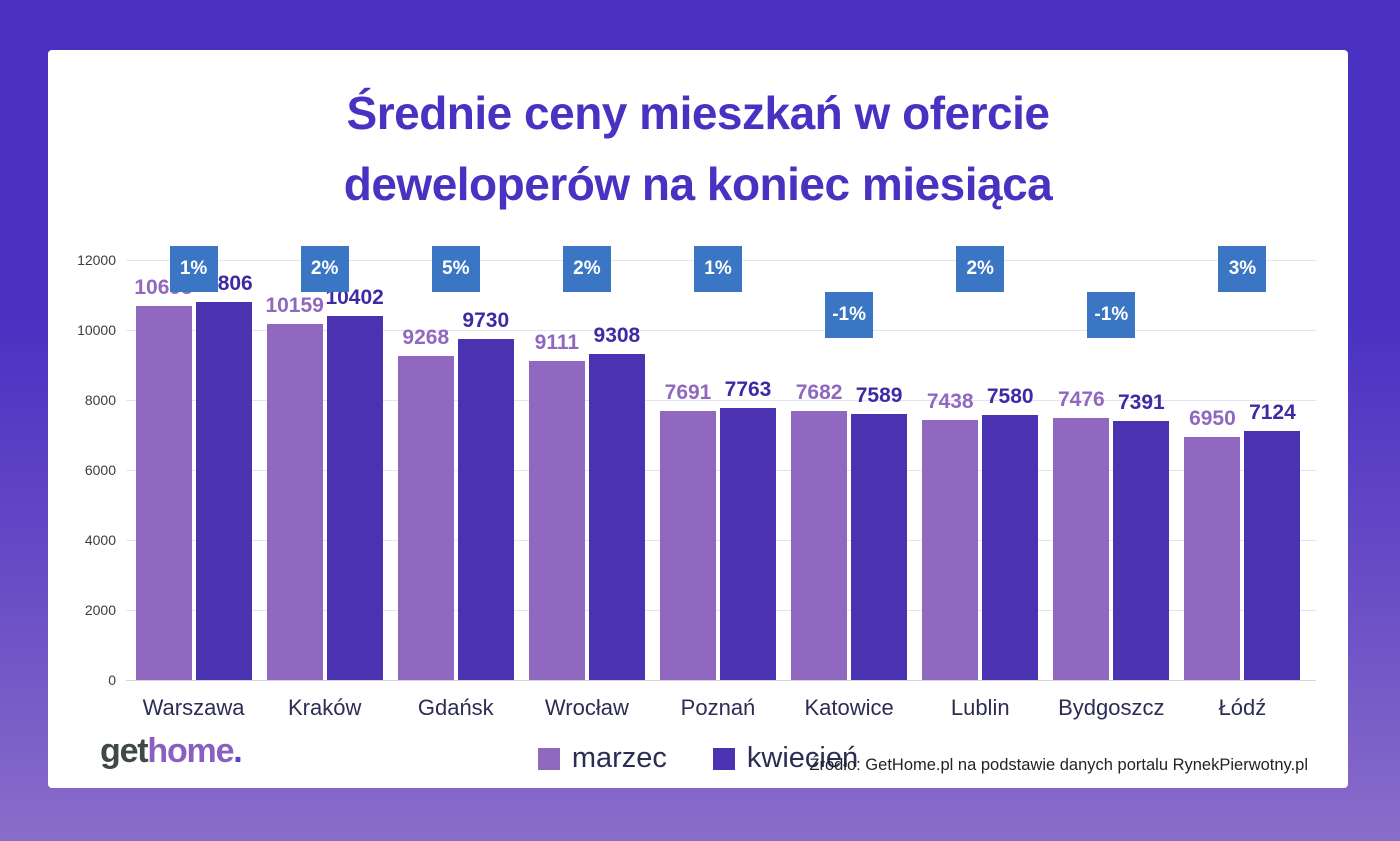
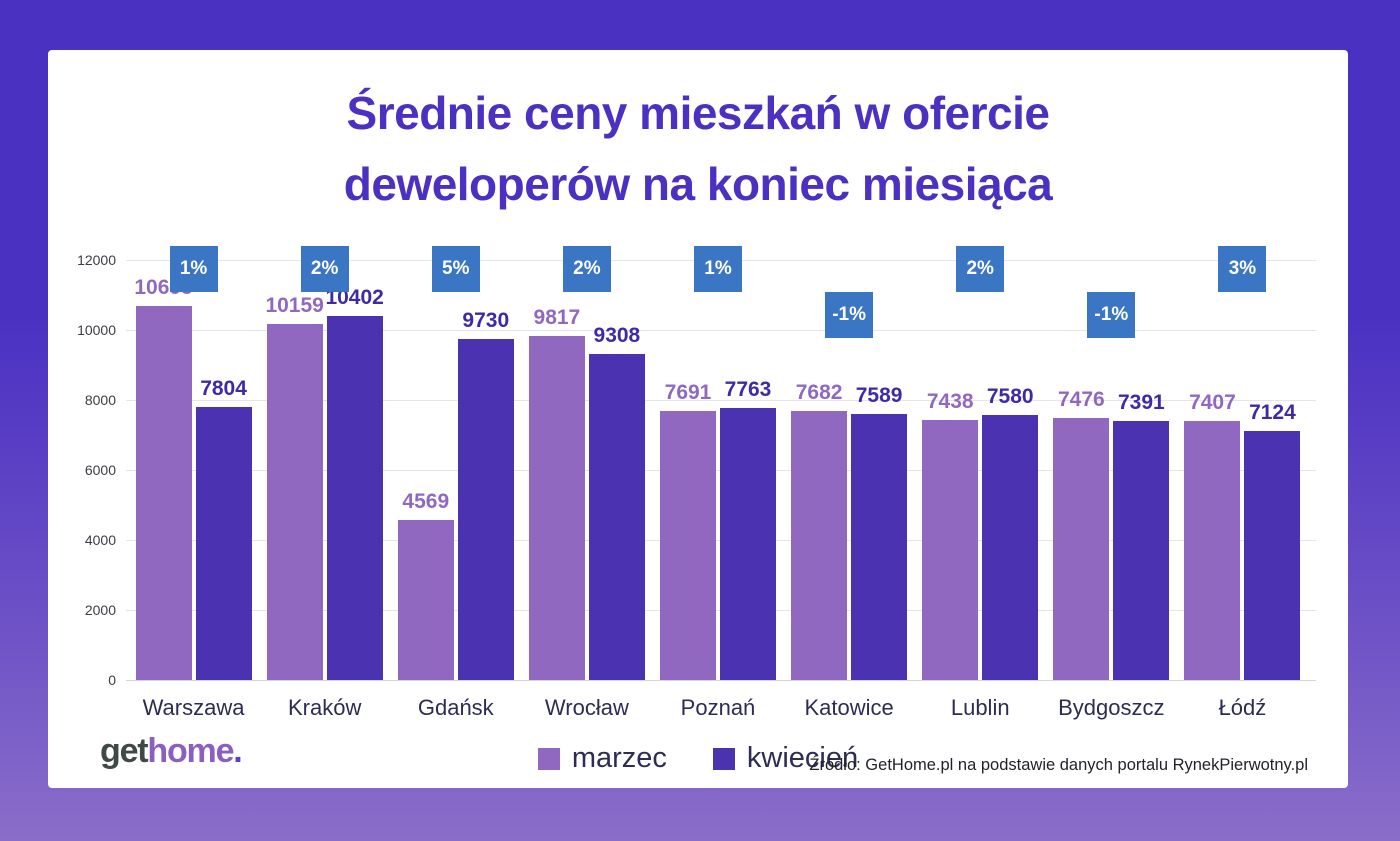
kwiecień/Warszawa: 10806 -> 7804
marzec/Gdańsk: 9268 -> 4569
marzec/Wrocław: 9111 -> 9817
marzec/Łódź: 6950 -> 7407
